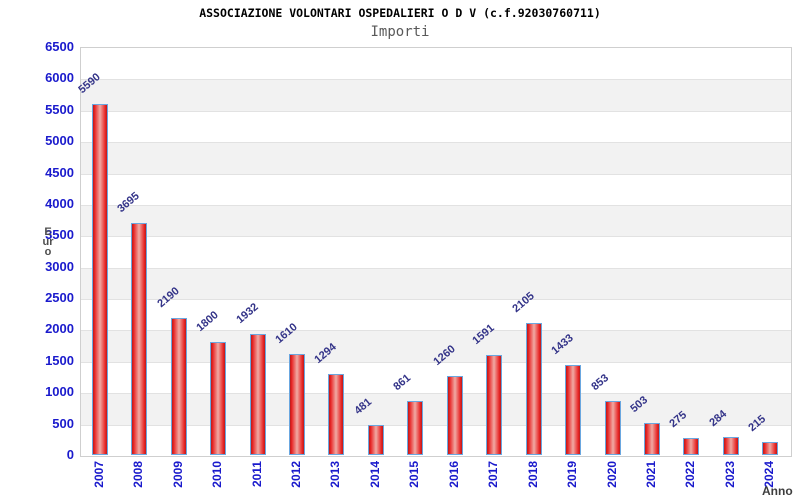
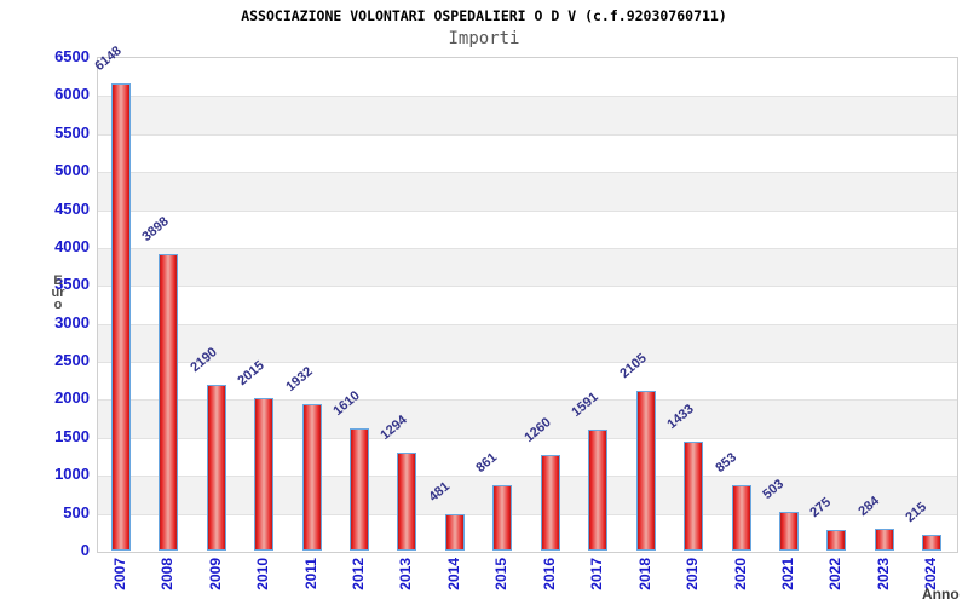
2007: 5590 -> 6148
2008: 3695 -> 3898
2010: 1800 -> 2015
